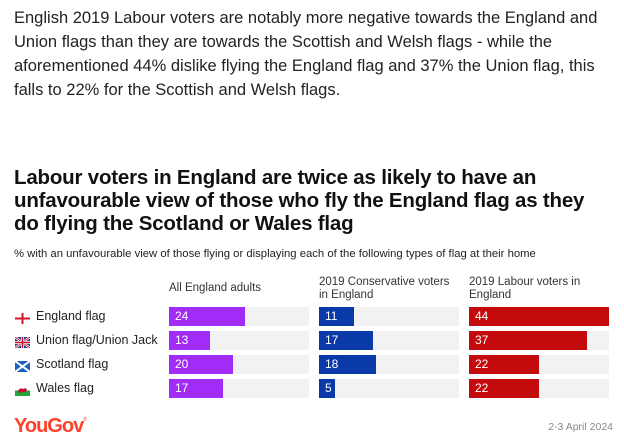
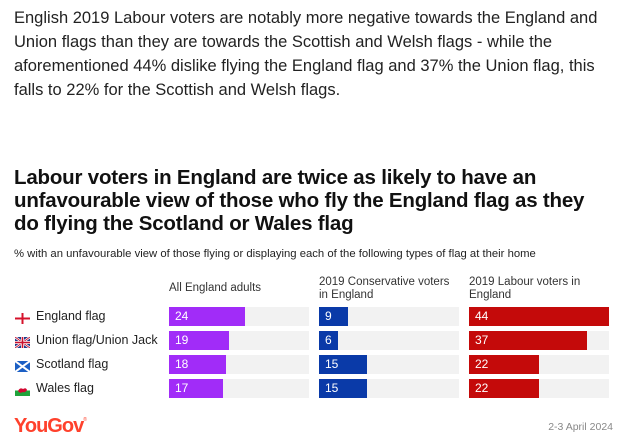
2019 Conservative voters in England/England flag: 11 -> 9
All England adults/Union flag/Union Jack: 13 -> 19
2019 Conservative voters in England/Union flag/Union Jack: 17 -> 6
All England adults/Scotland flag: 20 -> 18
2019 Conservative voters in England/Scotland flag: 18 -> 15
2019 Conservative voters in England/Wales flag: 5 -> 15
